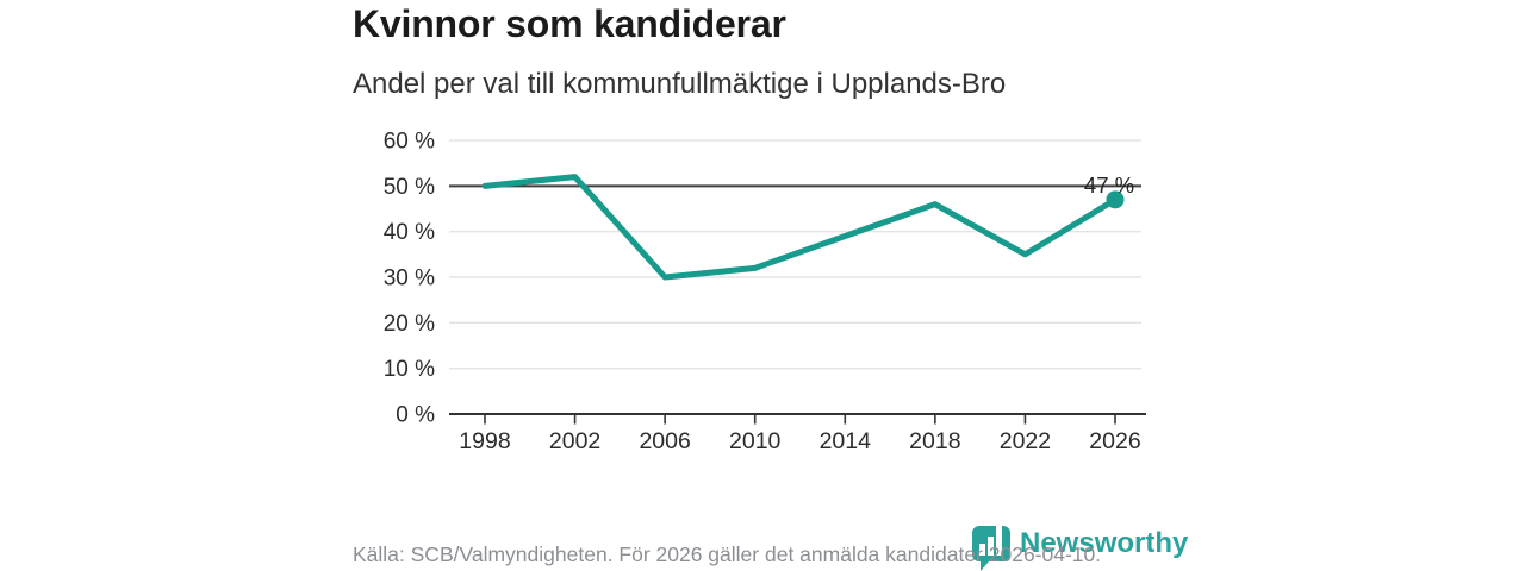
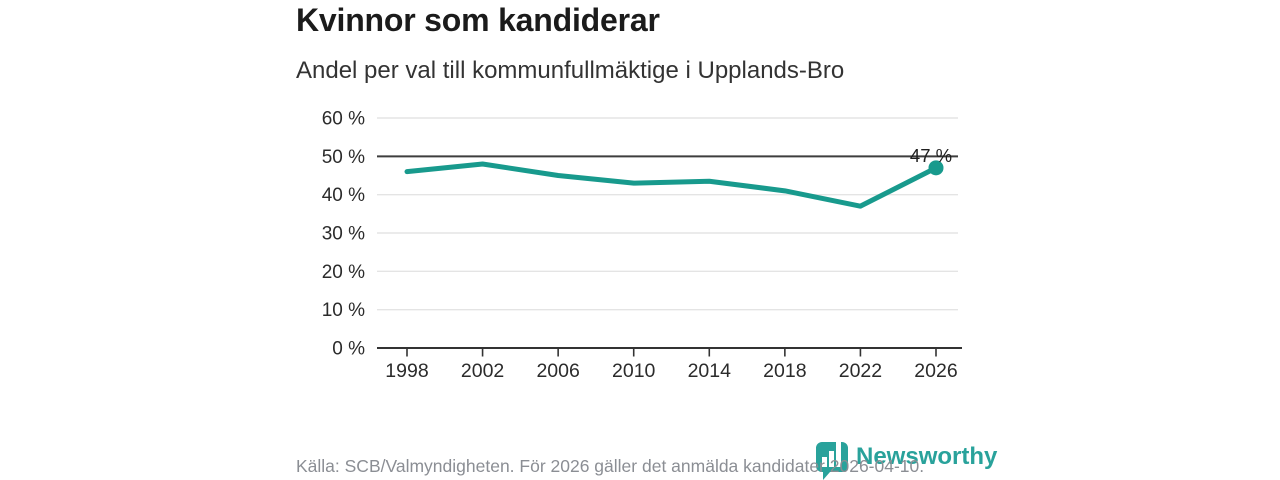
1998: 50% -> 46%
2002: 52% -> 48%
2006: 30% -> 45%
2010: 32% -> 43%
2014: 39% -> 44%
2018: 46% -> 41%
2022: 35% -> 37%
